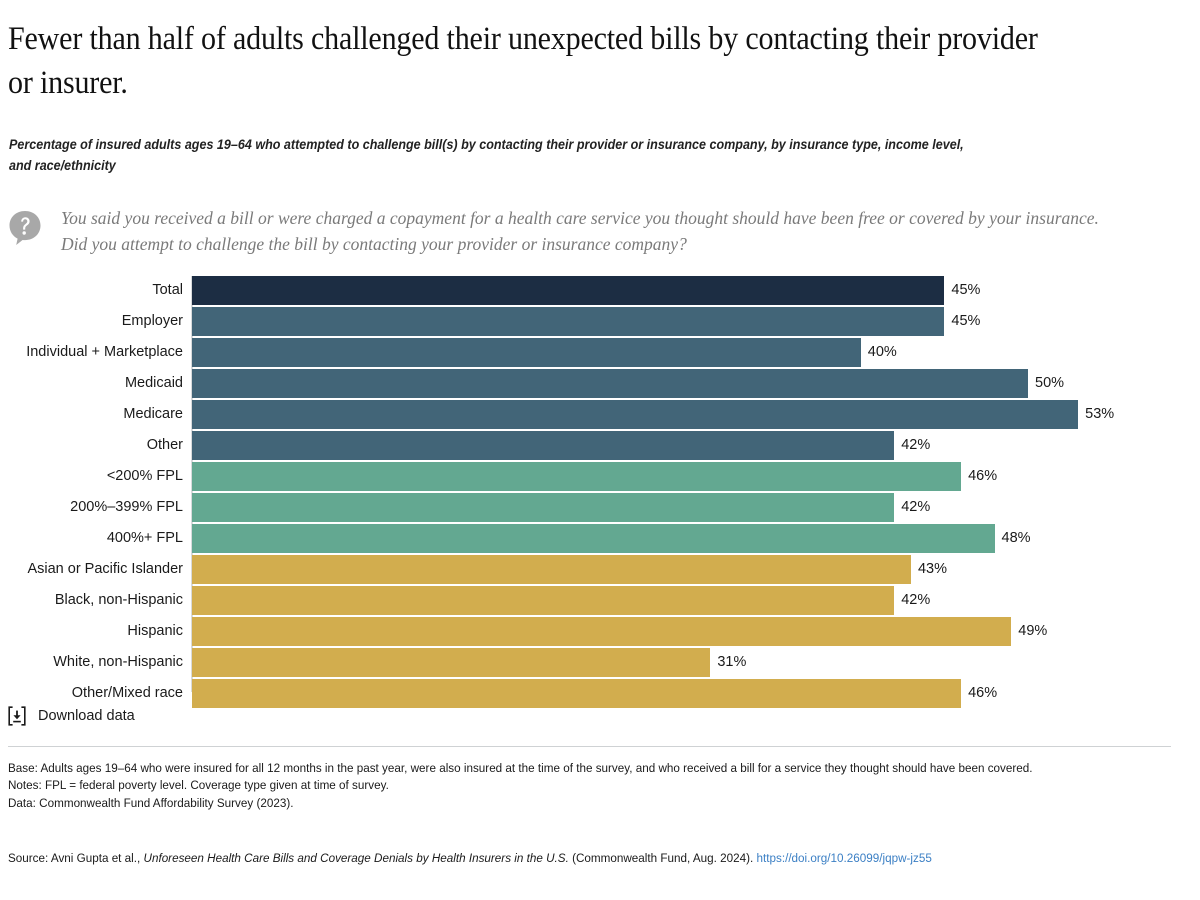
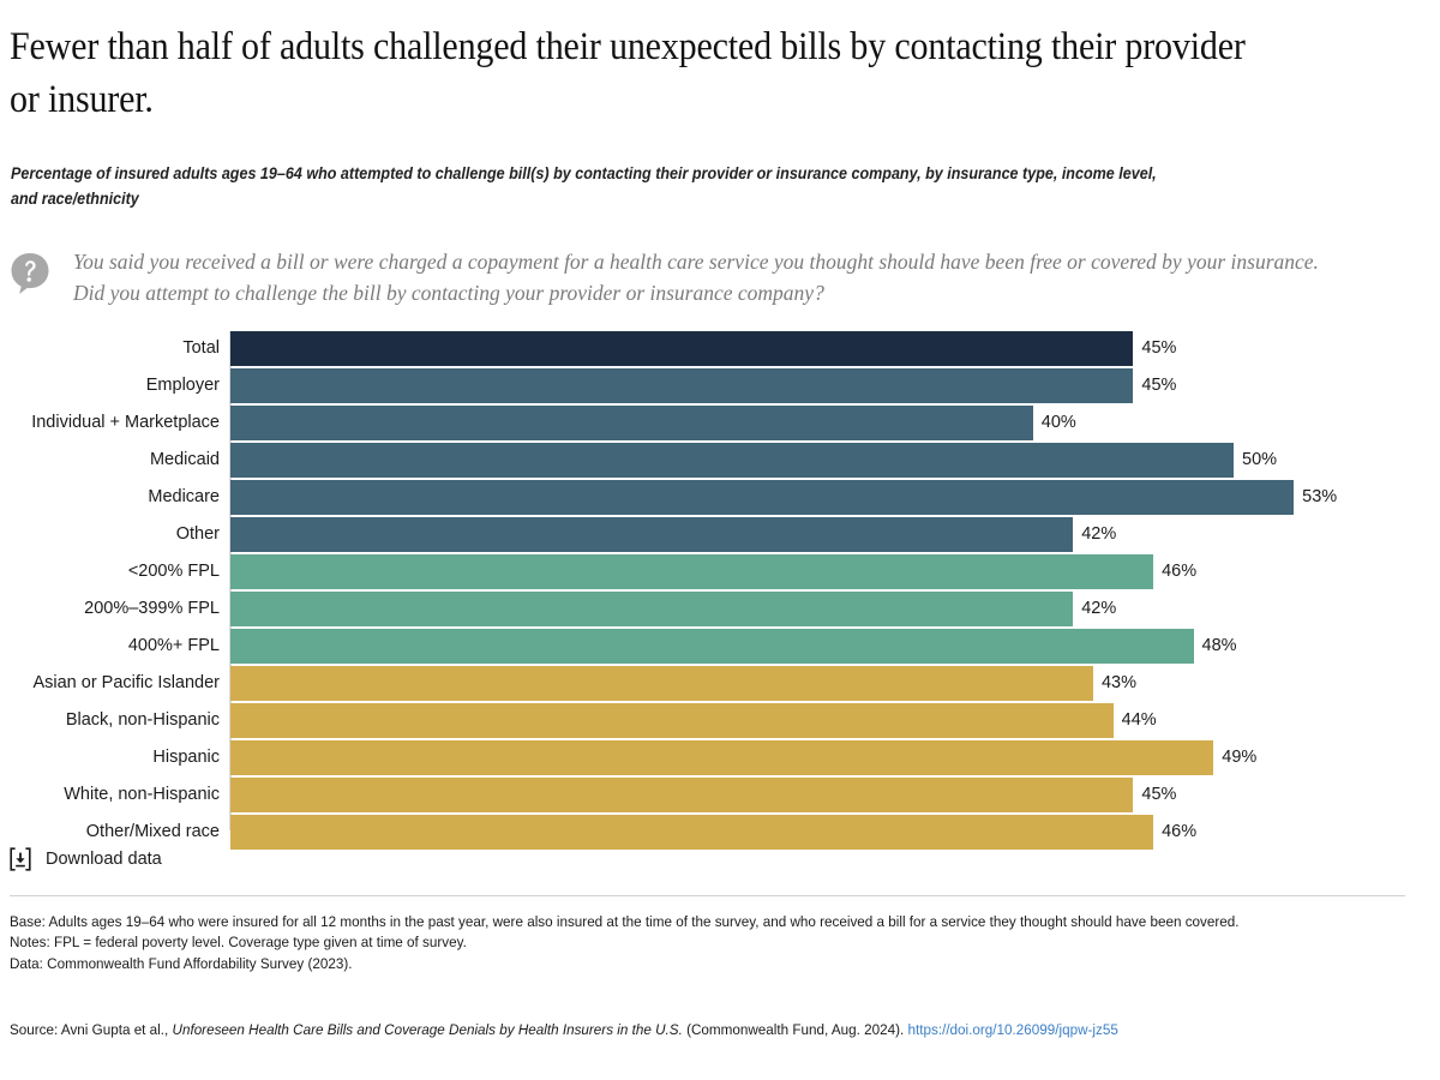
Black, non-Hispanic: 42% -> 44%
White, non-Hispanic: 31% -> 45%
